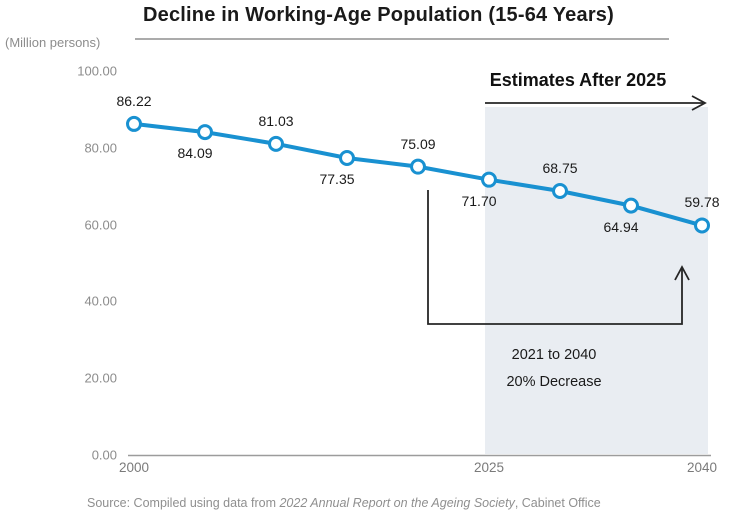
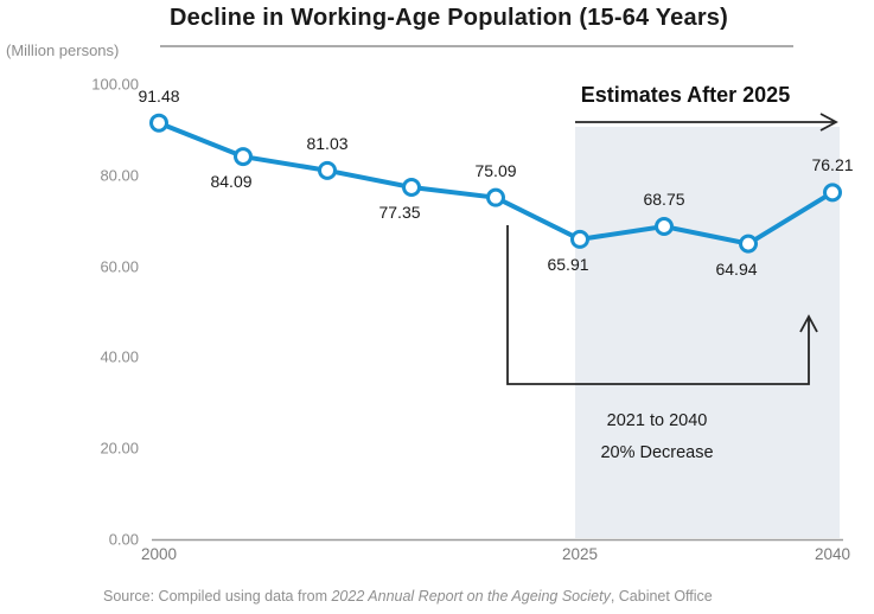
2000: 86.22 -> 91.48
2025: 71.70 -> 65.91
2040: 59.78 -> 76.21
